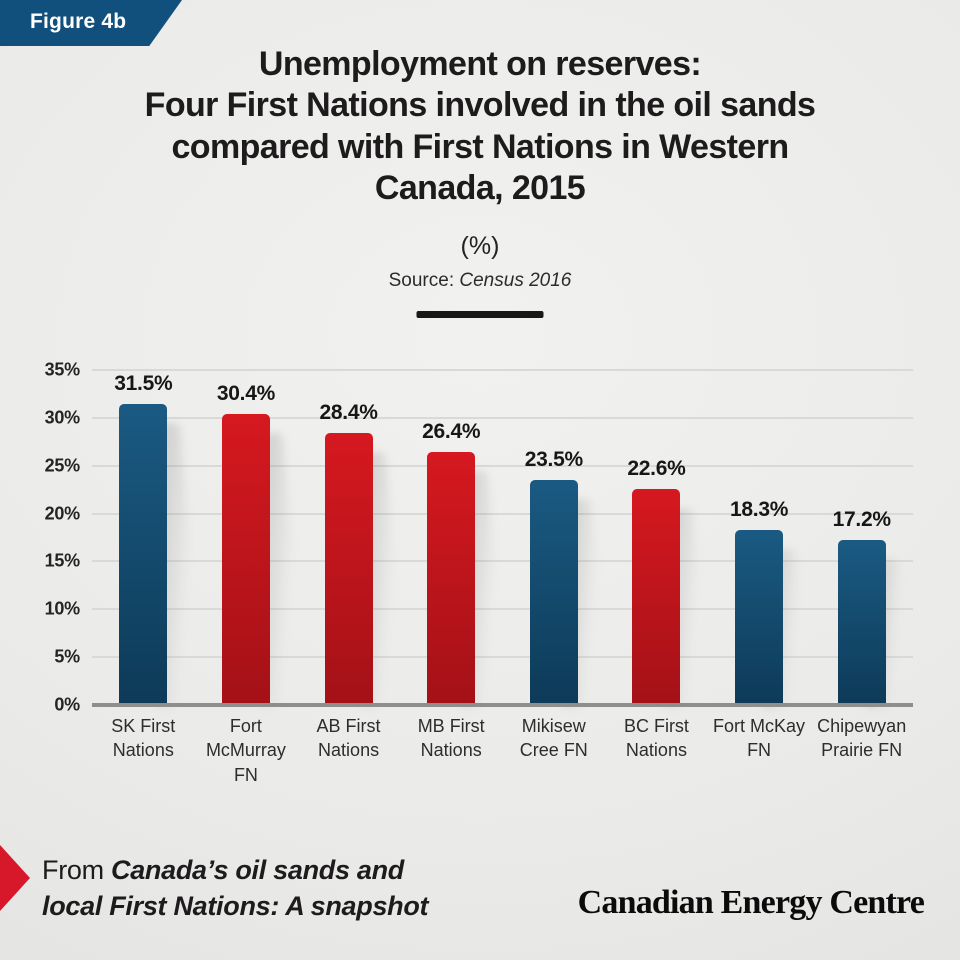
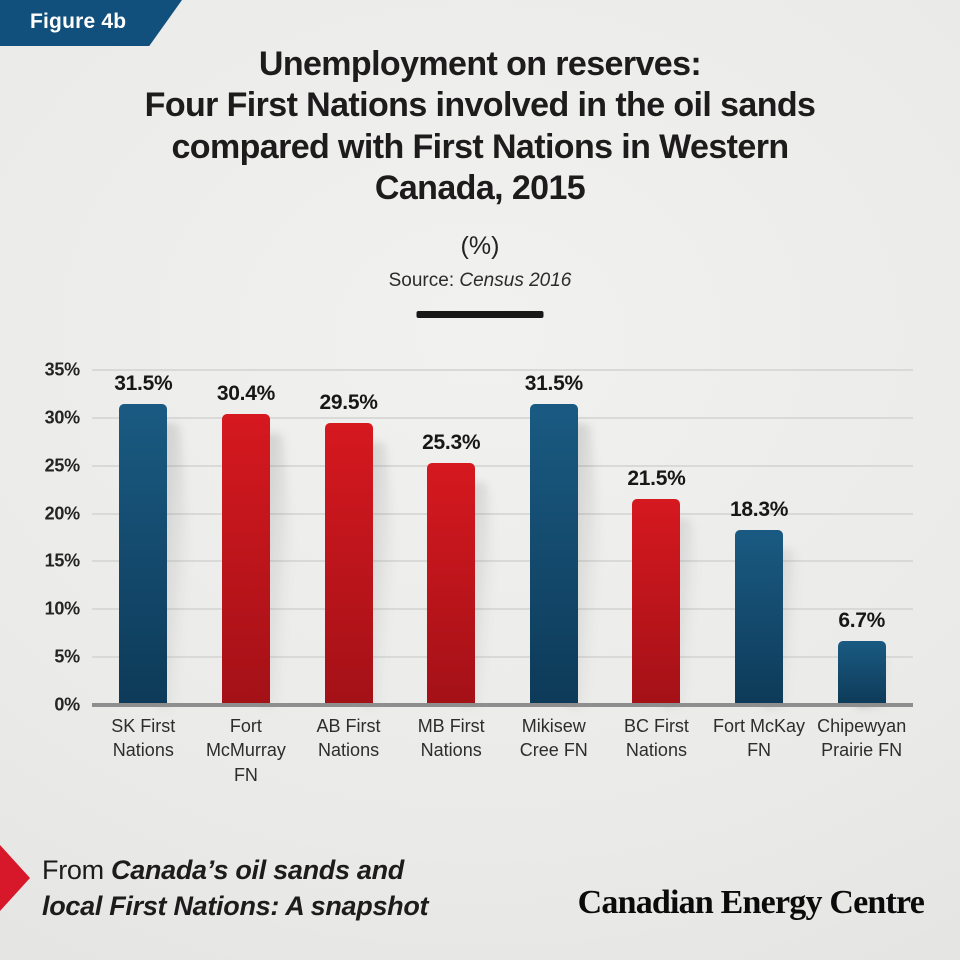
AB First Nations: 28.4% -> 29.5%
MB First Nations: 26.4% -> 25.3%
Mikisew Cree FN: 23.5% -> 31.5%
BC First Nations: 22.6% -> 21.5%
Chipewyan Prairie FN: 17.2% -> 6.7%
